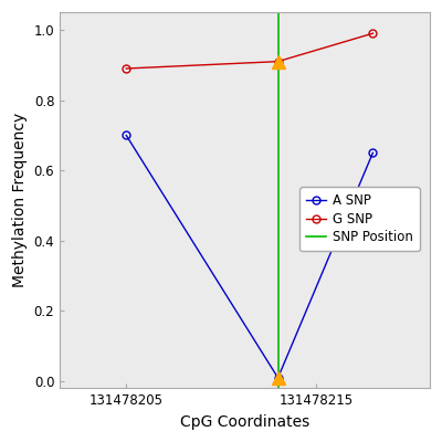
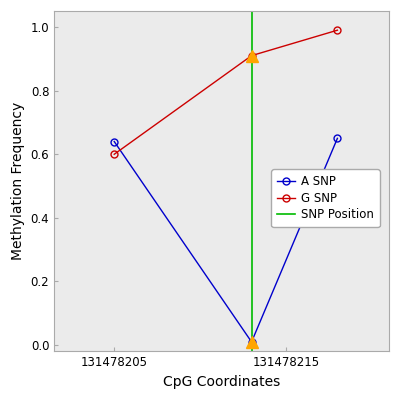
A SNP/131478205: 0.70 -> 0.64
G SNP/131478205: 0.89 -> 0.60
